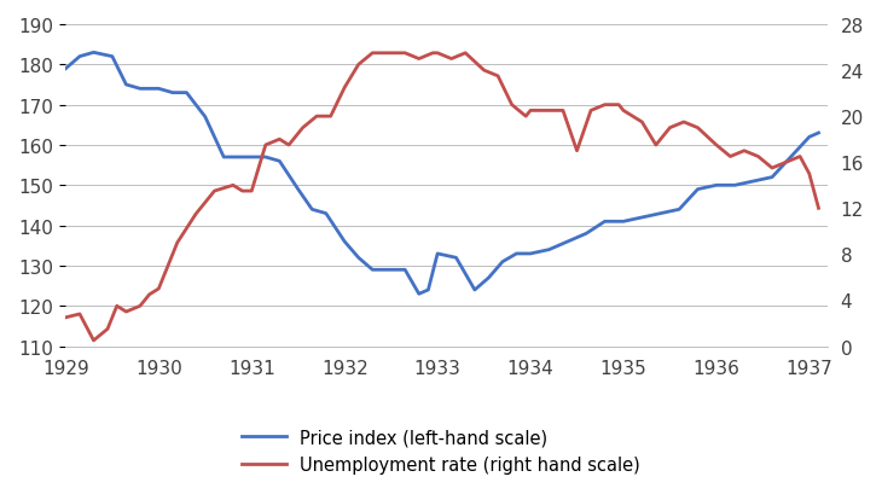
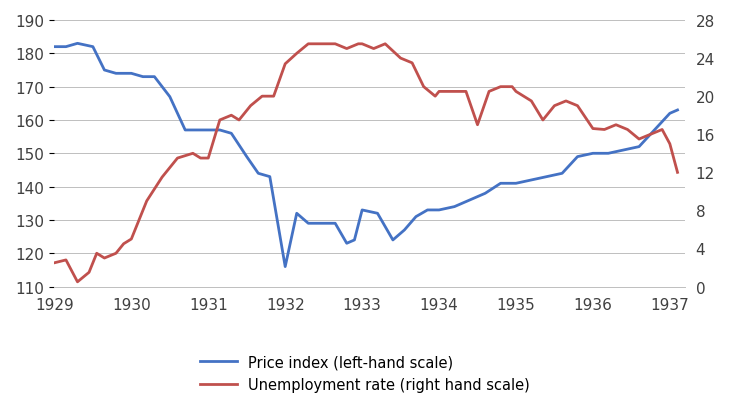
Price index (left-hand scale)/1929: 179 -> 182
Price index (left-hand scale)/1932: 136 -> 116
Unemployment rate (right hand scale)/1932: 22.5 -> 23.4
Unemployment rate (right hand scale)/1936: 17.5 -> 16.6
